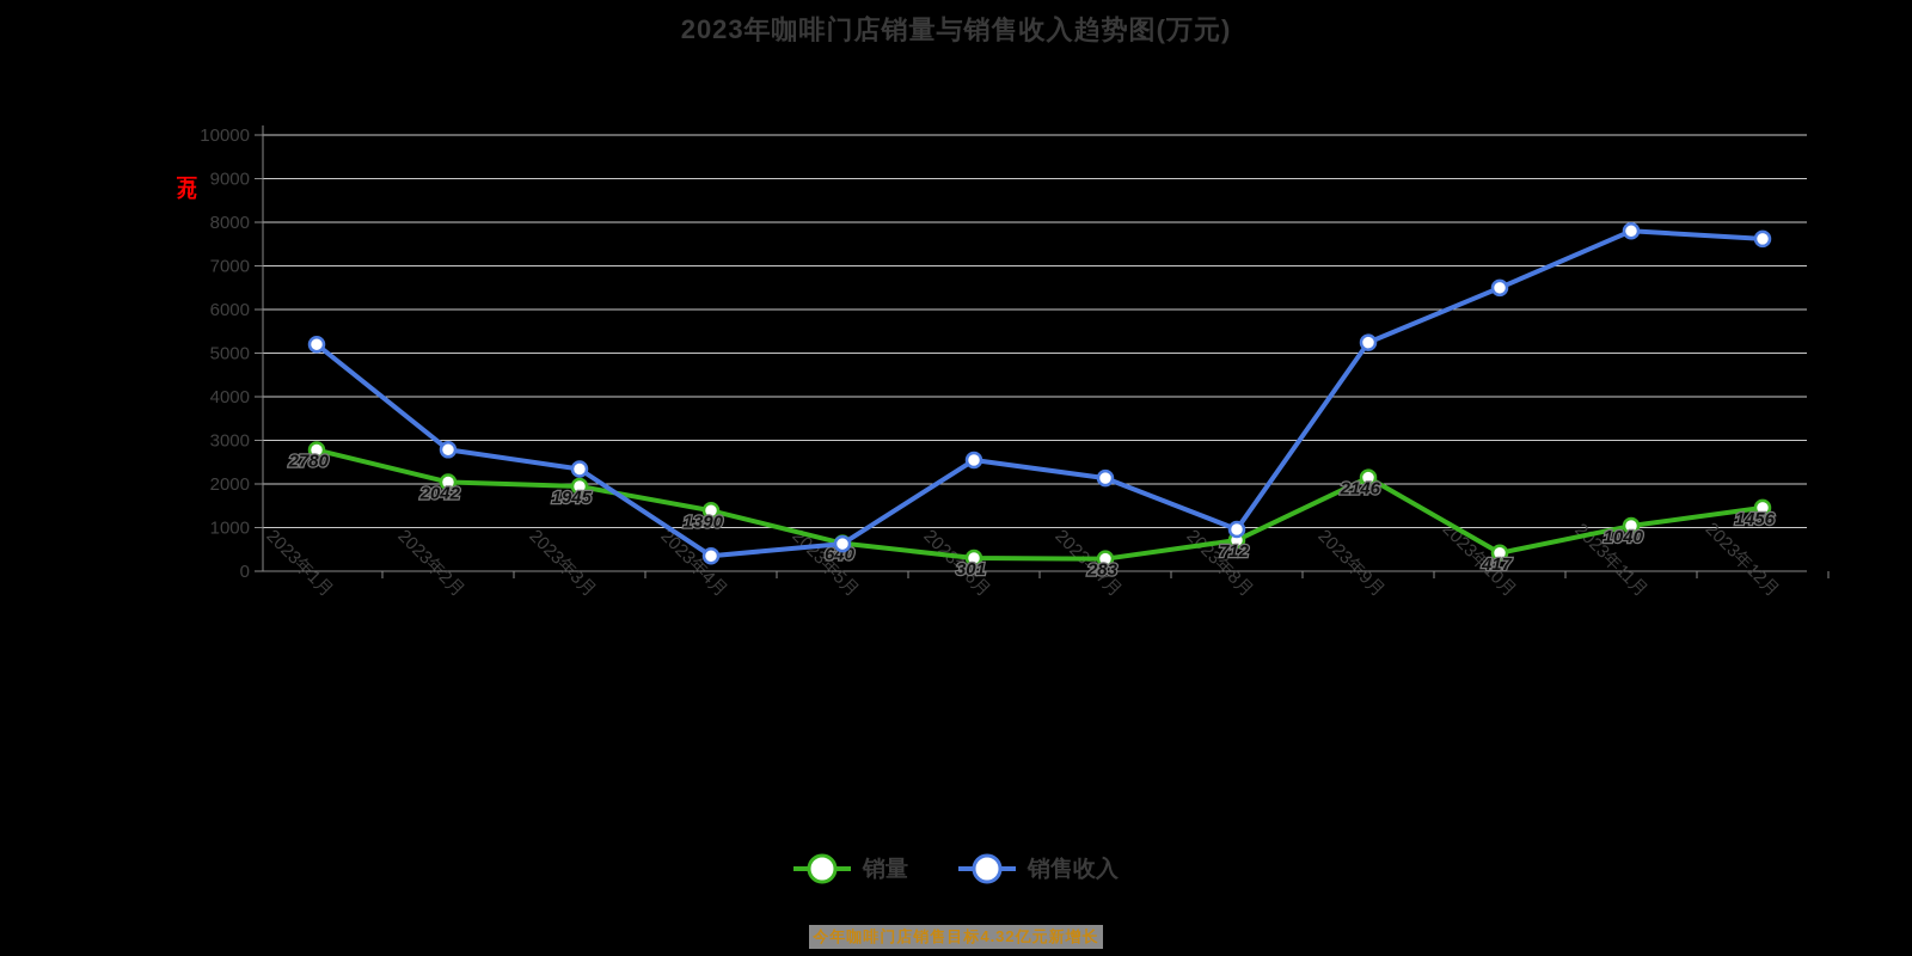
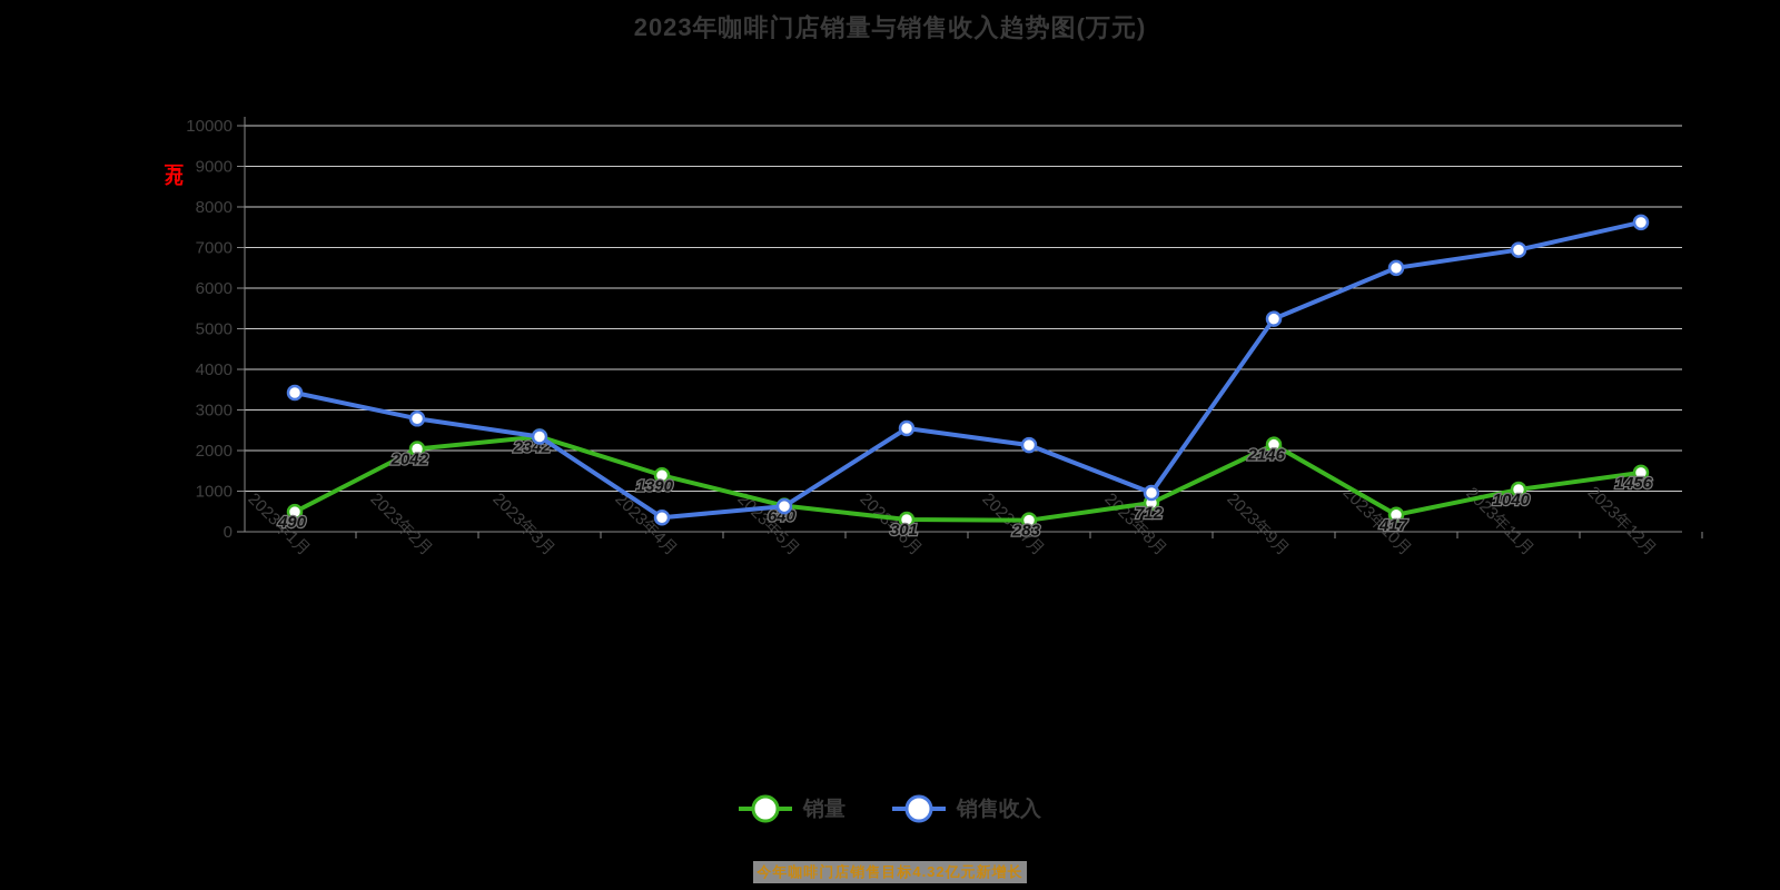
销量/2023年1月: 2780 -> 490
销售收入/2023年1月: 5200 -> 3400
销量/2023年3月: 1945 -> 2342
销售收入/2023年11月: 7800 -> 6900
